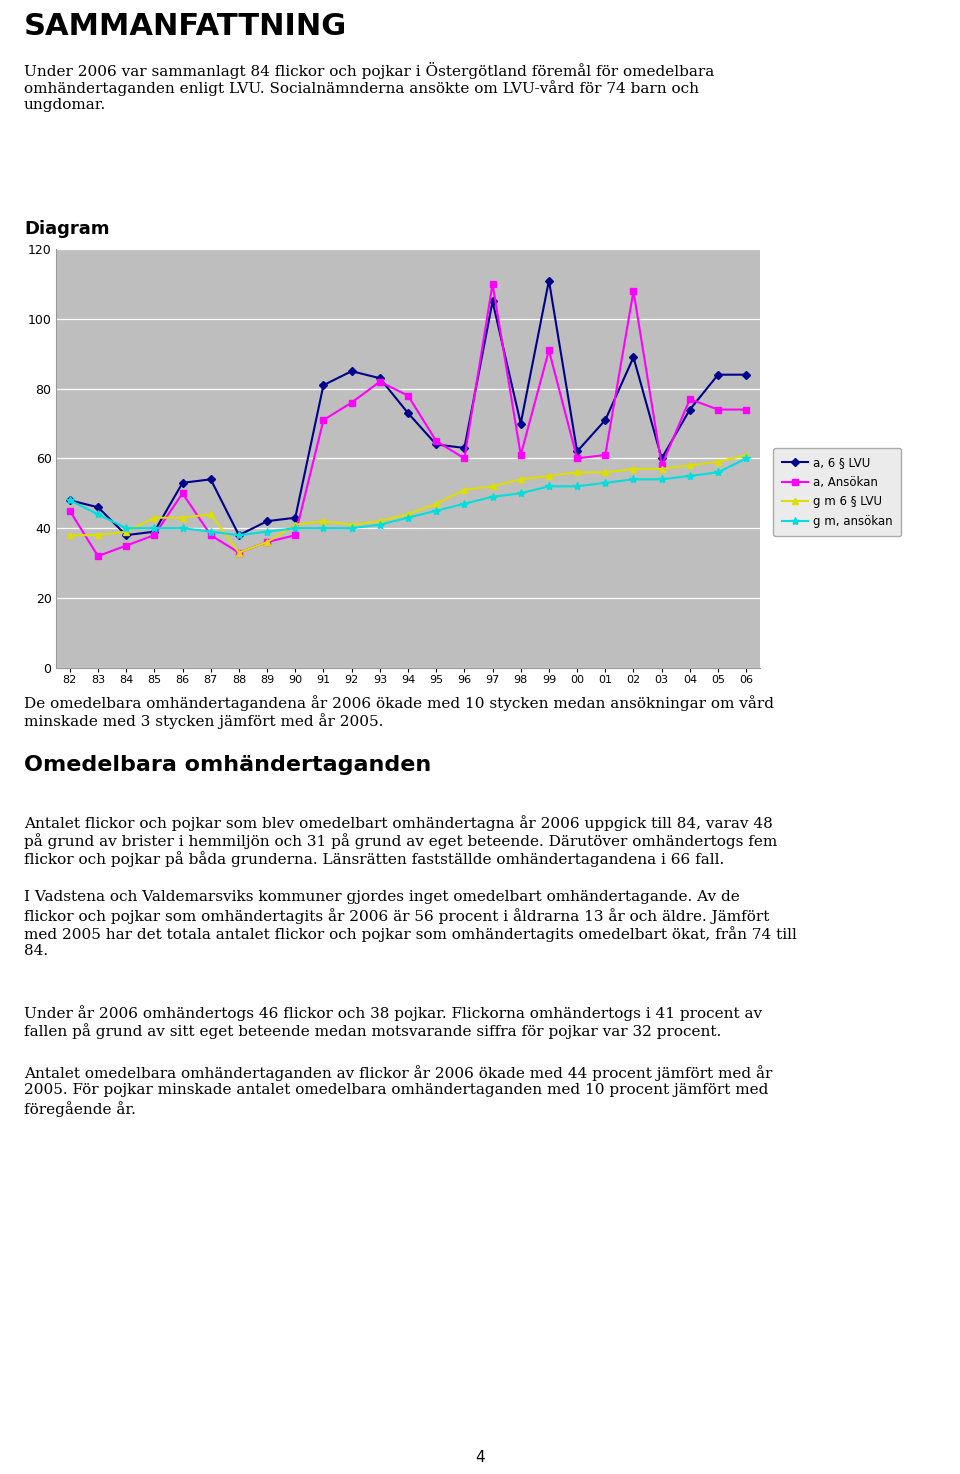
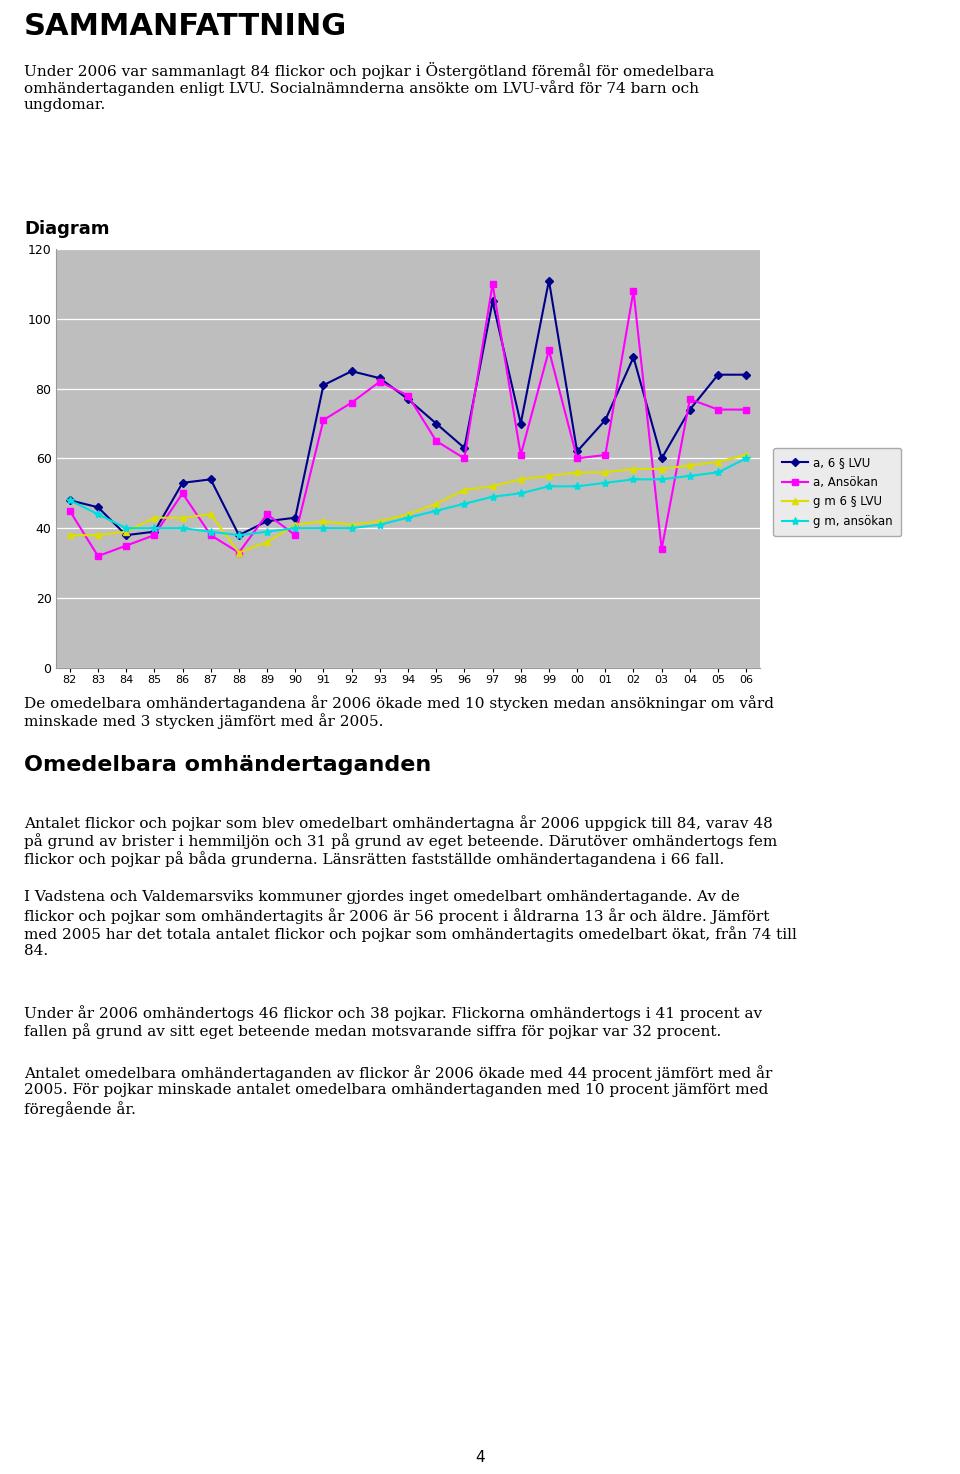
a, Ansökan/89: 36 -> 44
a, 6 § LVU/94: 73 -> 77
a, 6 § LVU/95: 64 -> 70
a, Ansökan/03: 58 -> 34
